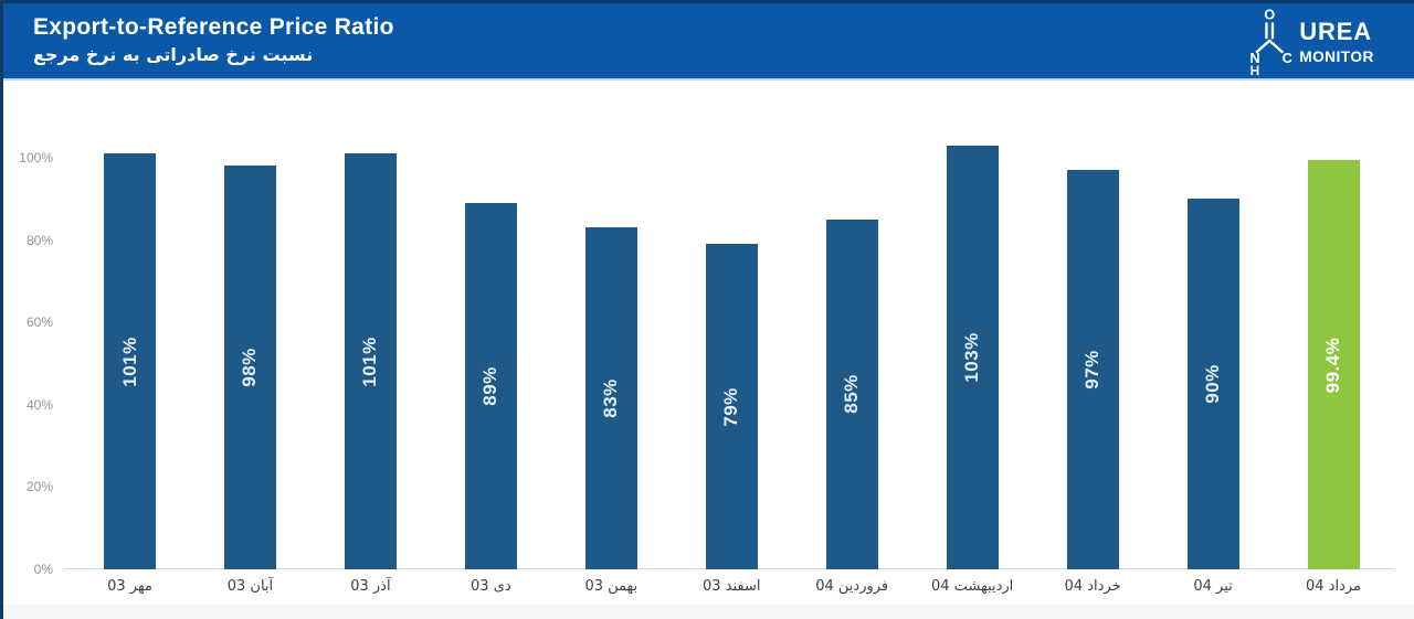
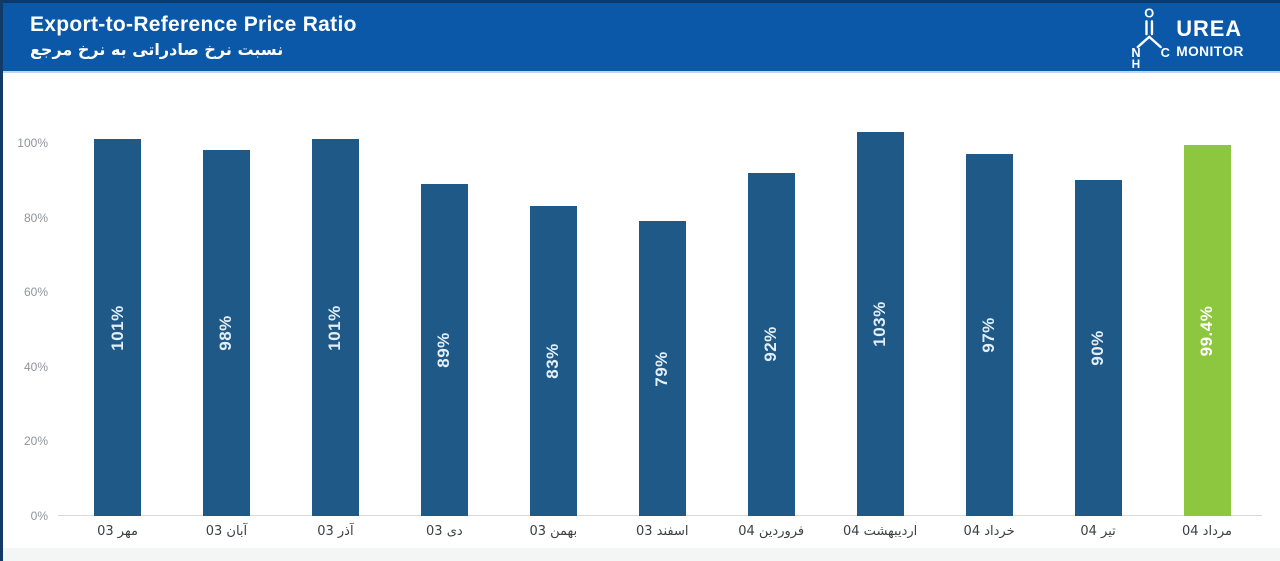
فروردین 04: 85% -> 92%
